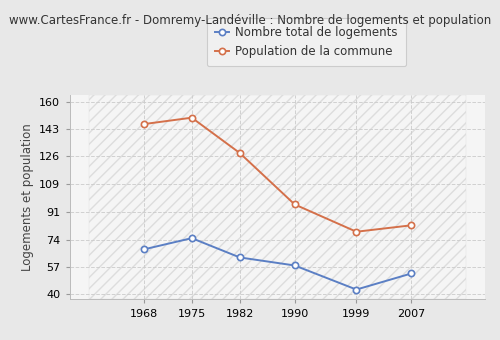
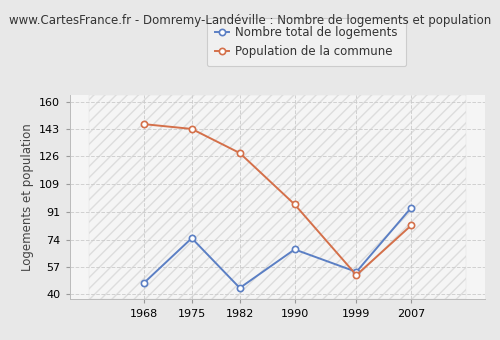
Nombre total de logements/1968: 68 -> 47
Population de la commune/1975: 150 -> 143
Nombre total de logements/1982: 63 -> 44
Nombre total de logements/1990: 58 -> 68
Nombre total de logements/1999: 43 -> 54
Population de la commune/1999: 79 -> 52
Nombre total de logements/2007: 53 -> 94
